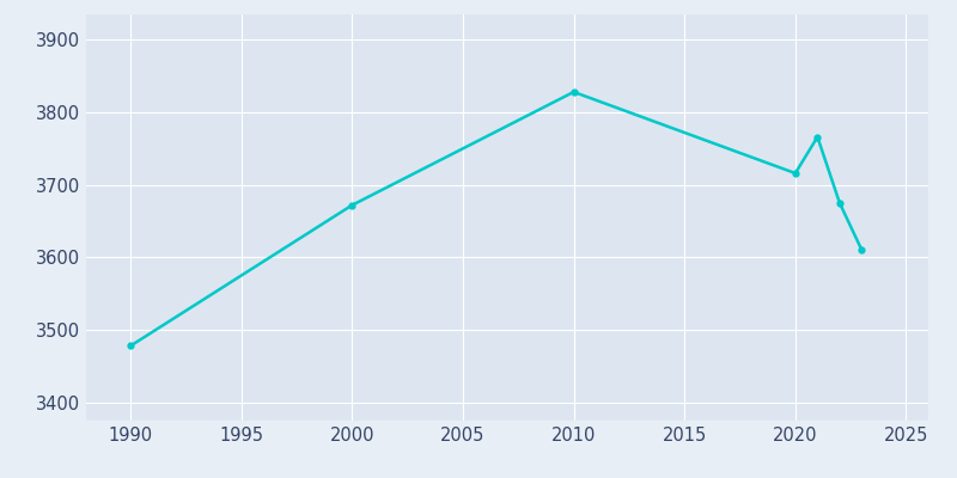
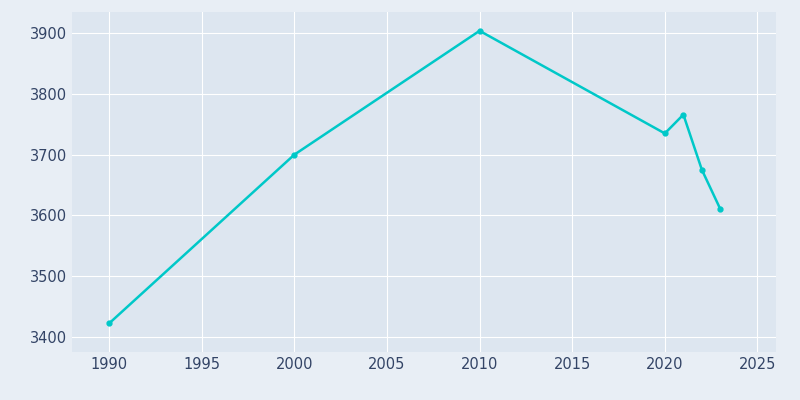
1990: 3478 -> 3422
2000: 3672 -> 3700
2010: 3828 -> 3904
2020: 3716 -> 3735
